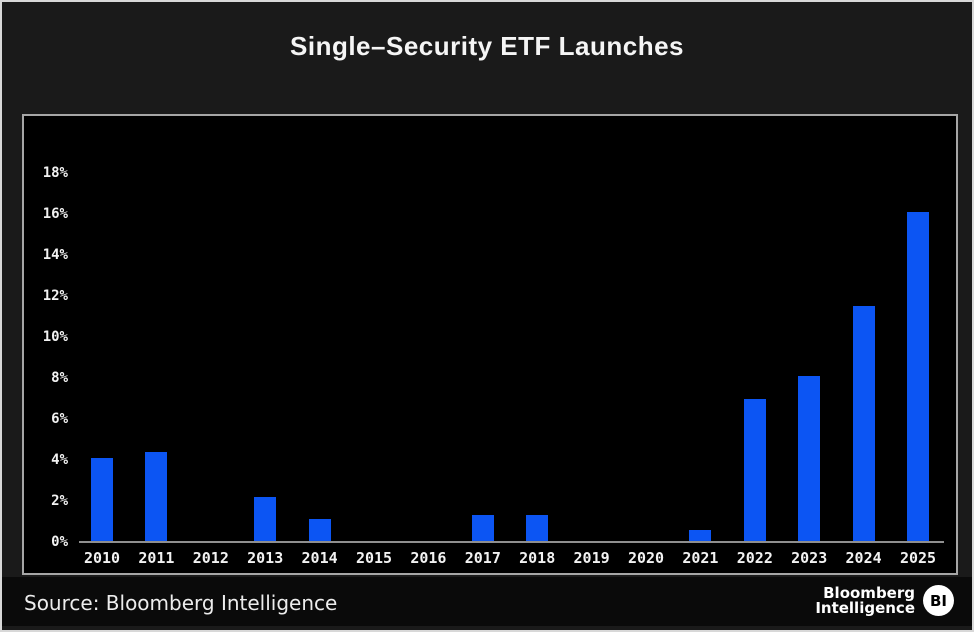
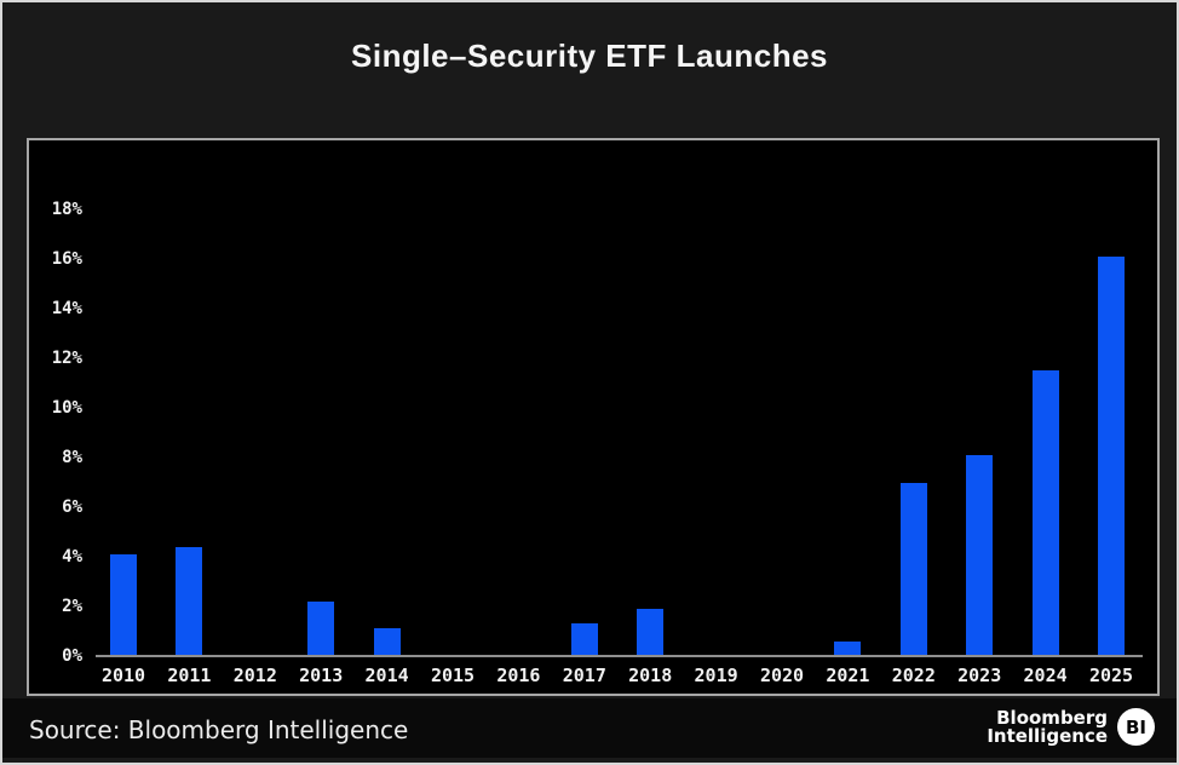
2018: 1.3% -> 1.9%
